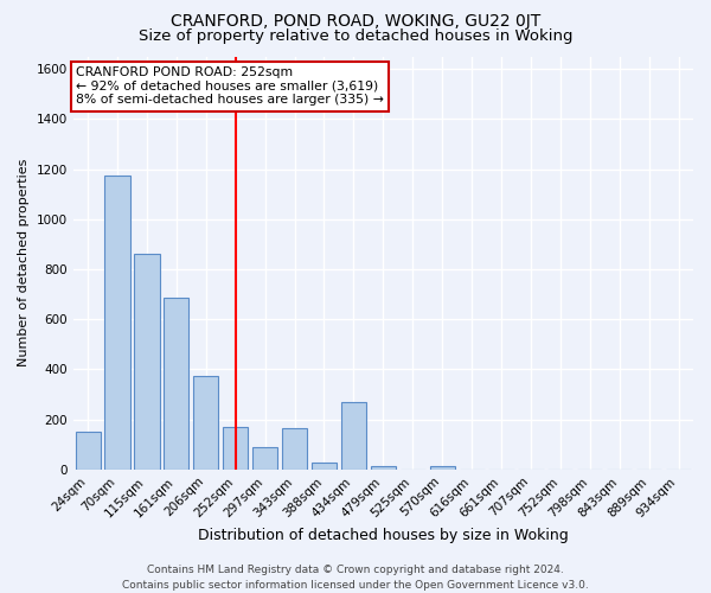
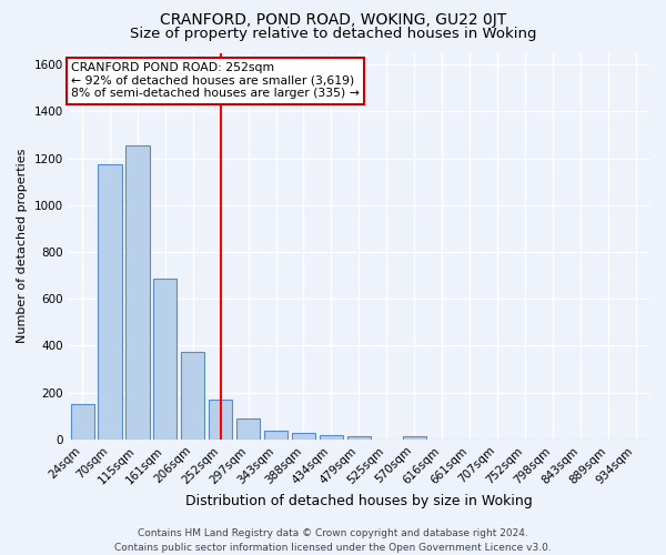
115sqm: 860 -> 1255
343sqm: 165 -> 38
434sqm: 270 -> 18
